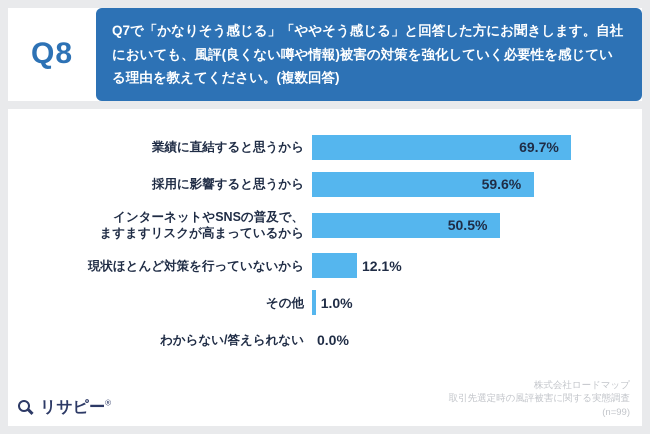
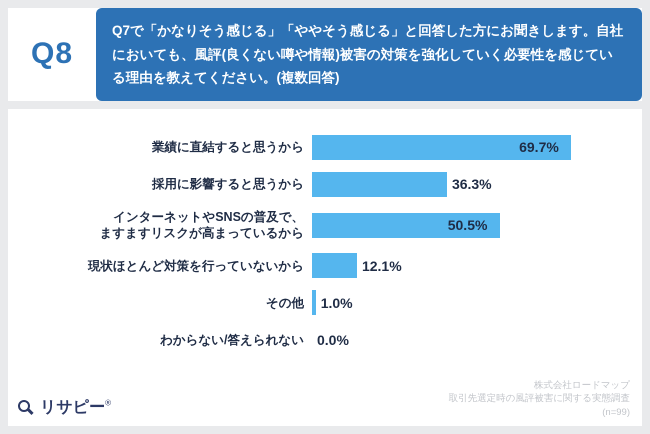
採用に影響すると思うから: 59.6% -> 36.3%
